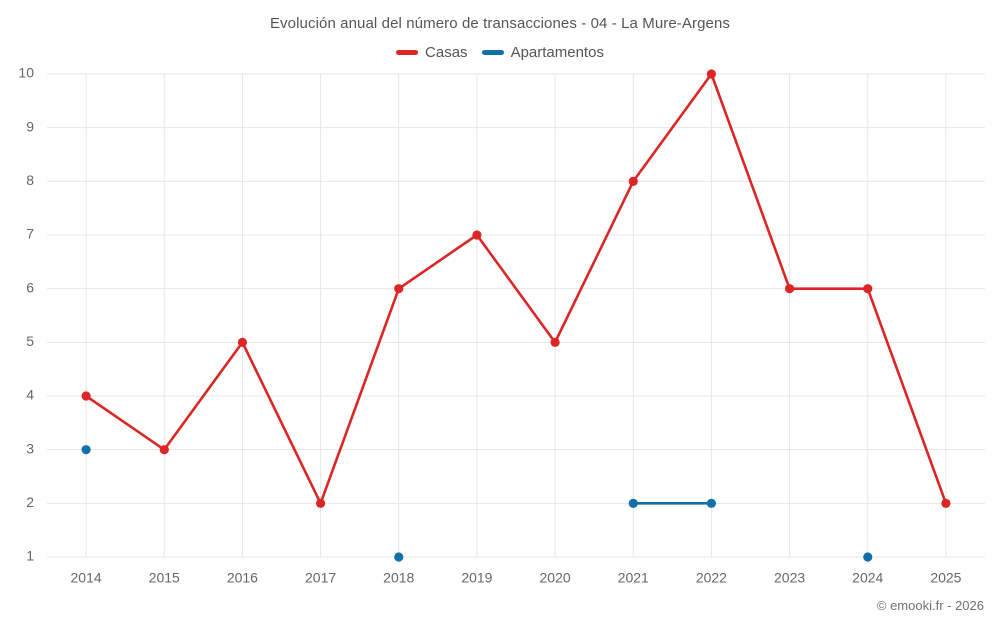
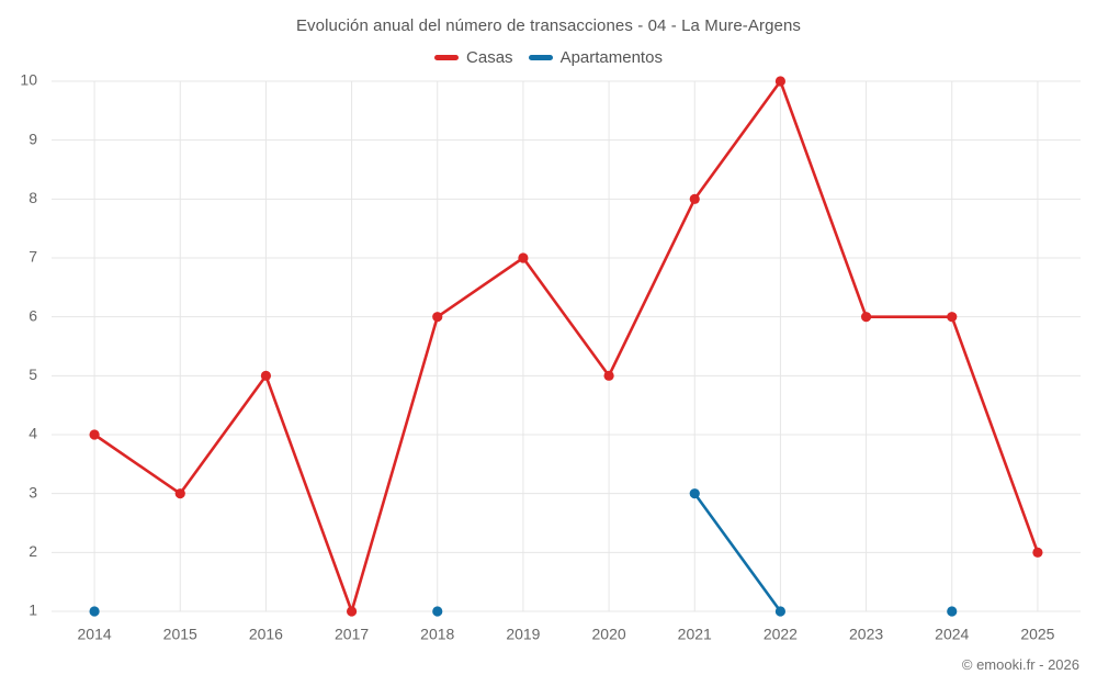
Apartamentos/2014: 3 -> 1
Casas/2017: 2 -> 1
Apartamentos/2021: 2 -> 3
Apartamentos/2022: 2 -> 1
